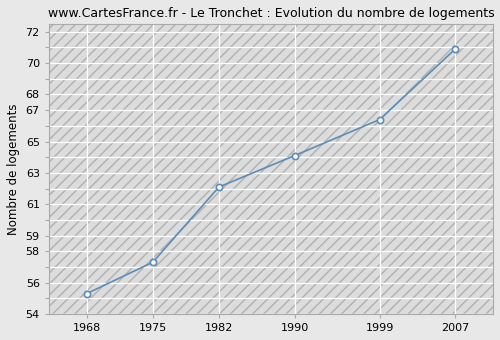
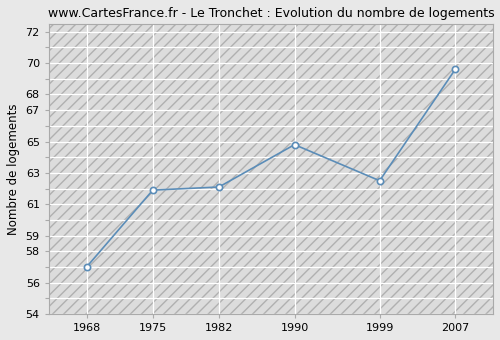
1968: 55.3 -> 57.0
1975: 57.3 -> 61.9
1990: 64.1 -> 64.8
1999: 66.4 -> 62.5
2007: 70.9 -> 69.6
